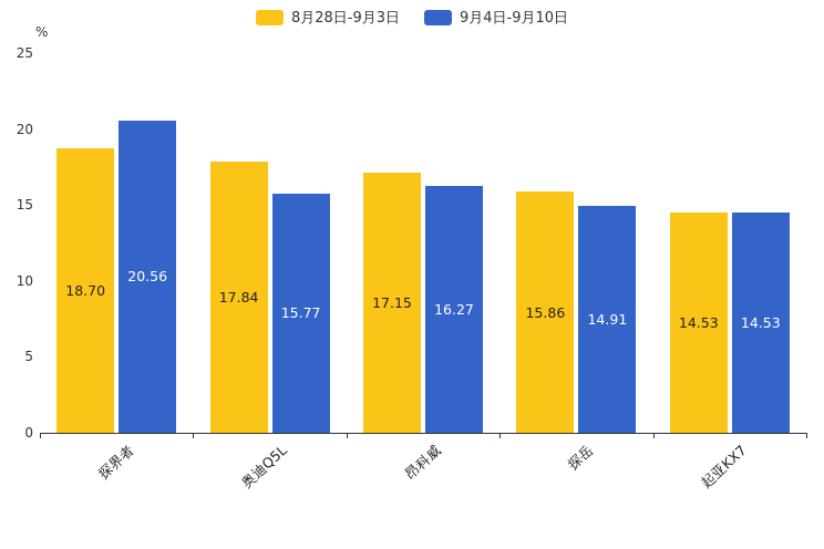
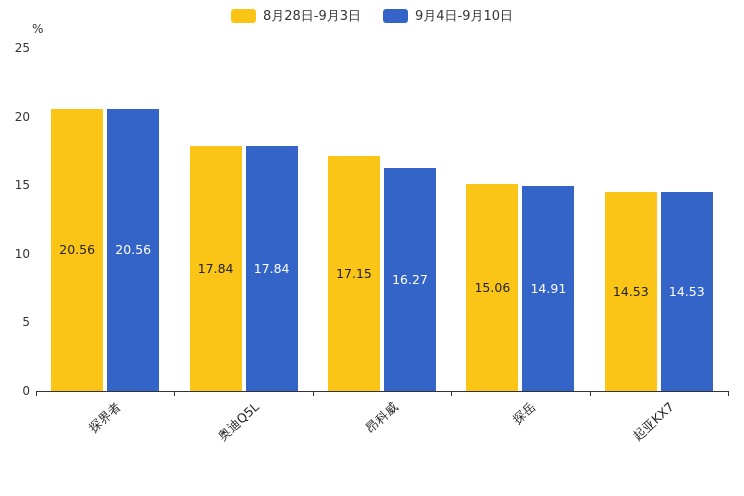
8月28日-9月3日/探界者: 18.70 -> 20.56
9月4日-9月10日/奥迪Q5L: 15.77 -> 17.84
8月28日-9月3日/探岳: 15.86 -> 15.06
